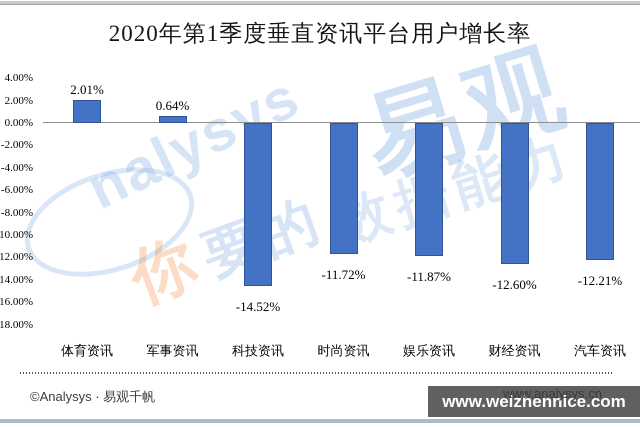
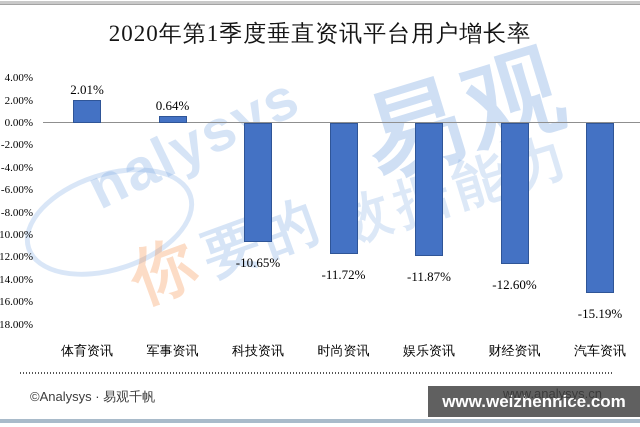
科技资讯: -14.52% -> -10.65%
汽车资讯: -12.21% -> -15.19%
